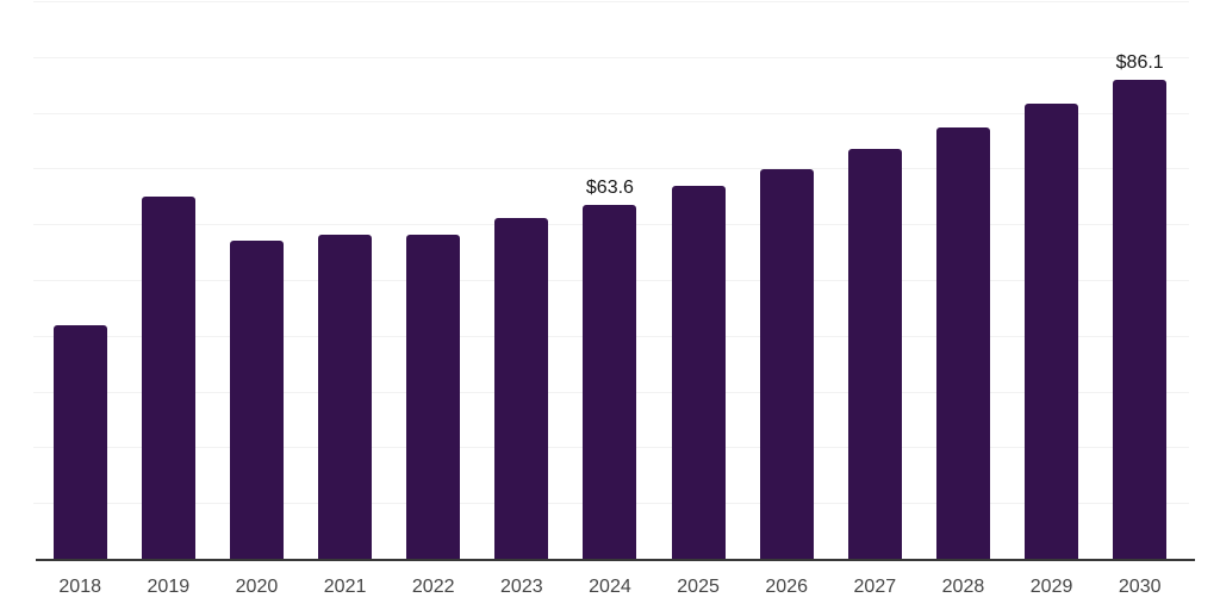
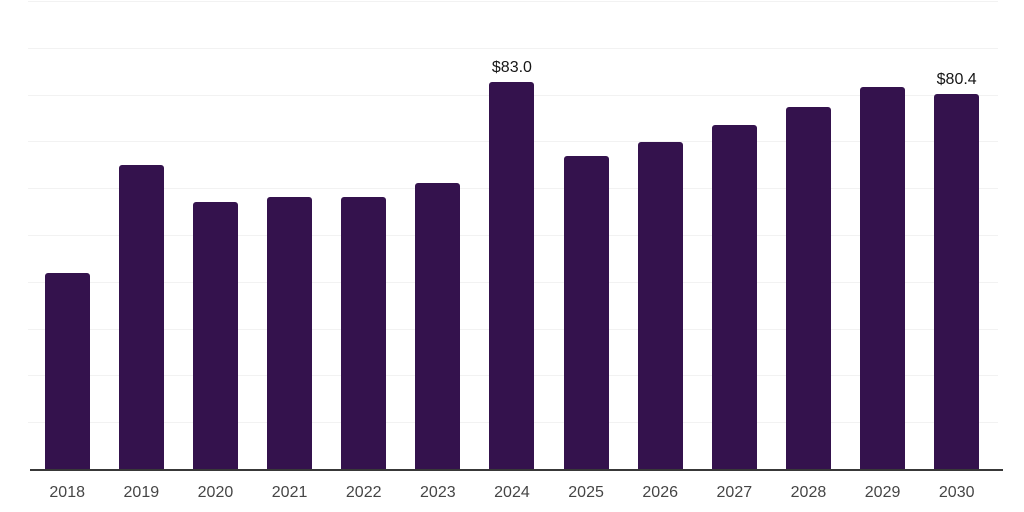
2024: $63.6 -> $83.0
2030: $86.1 -> $80.4
